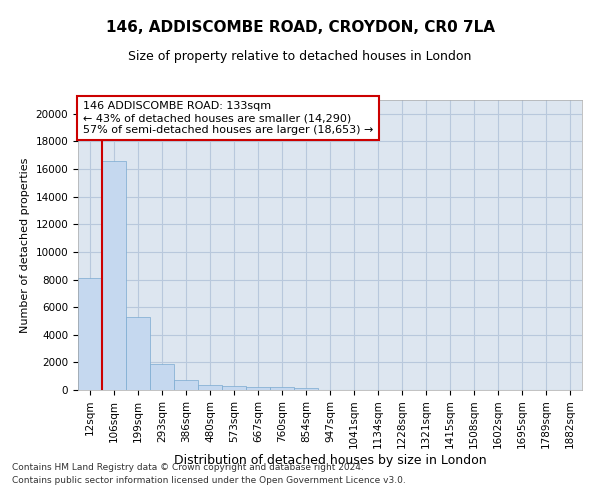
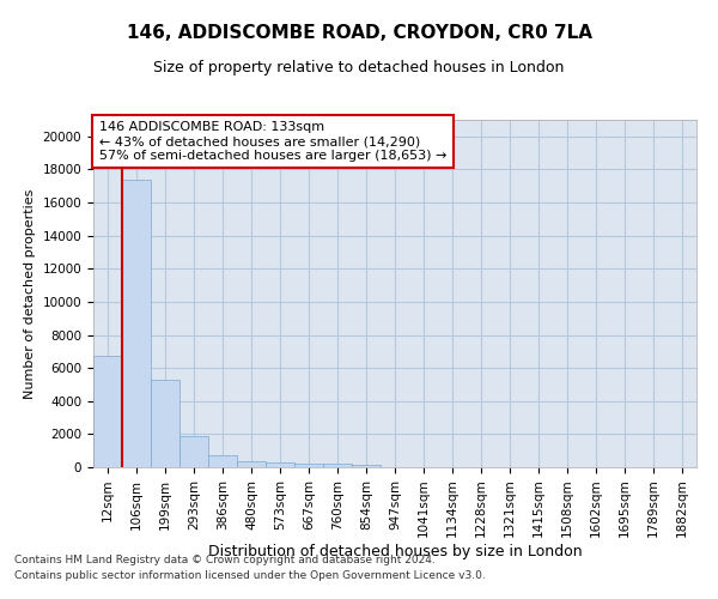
12sqm: 8100 -> 6700
106sqm: 16600 -> 17400
